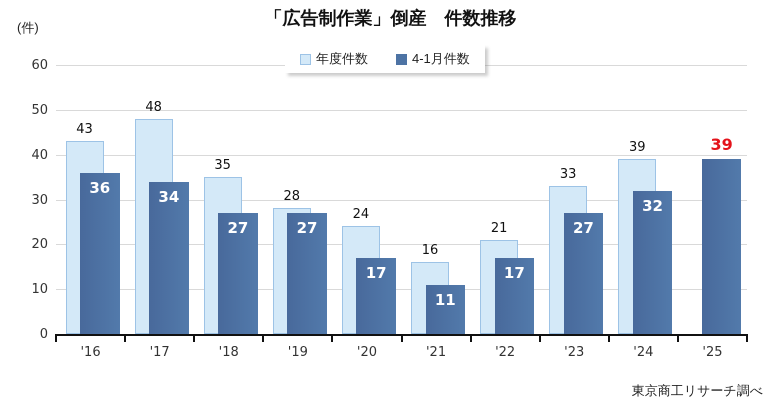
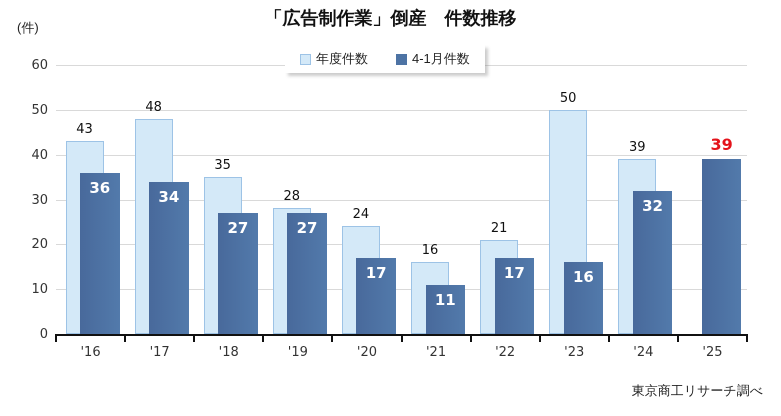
年度件数/'23: 33 -> 50
4-1月件数/'23: 27 -> 16
